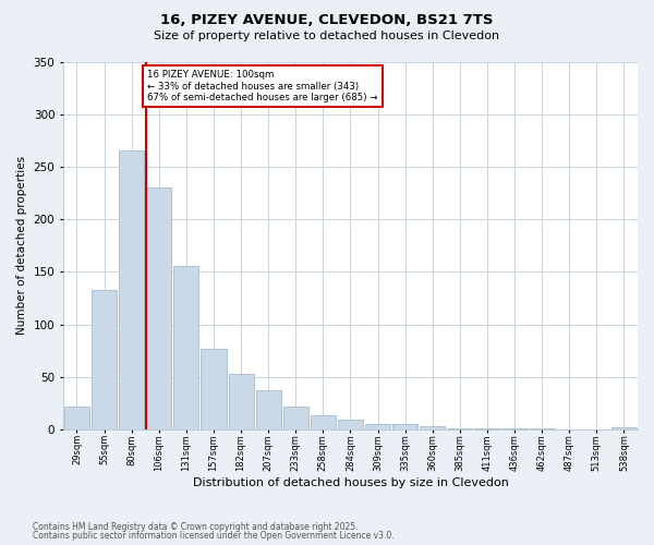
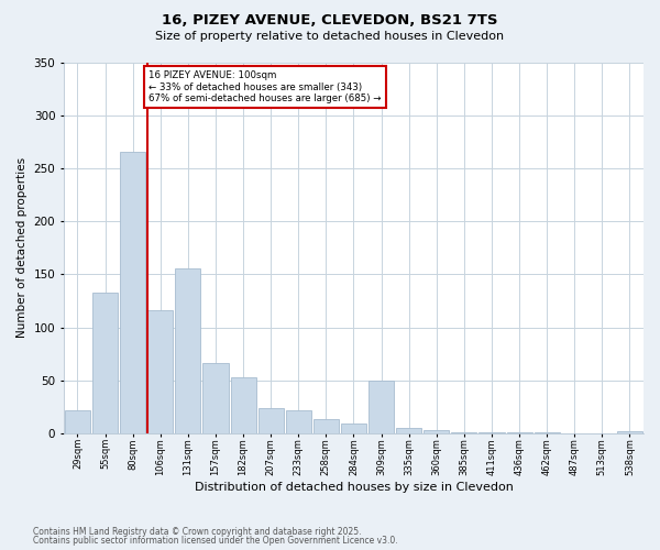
106sqm: 230 -> 116
157sqm: 77 -> 66
207sqm: 37 -> 24
309sqm: 5 -> 50
